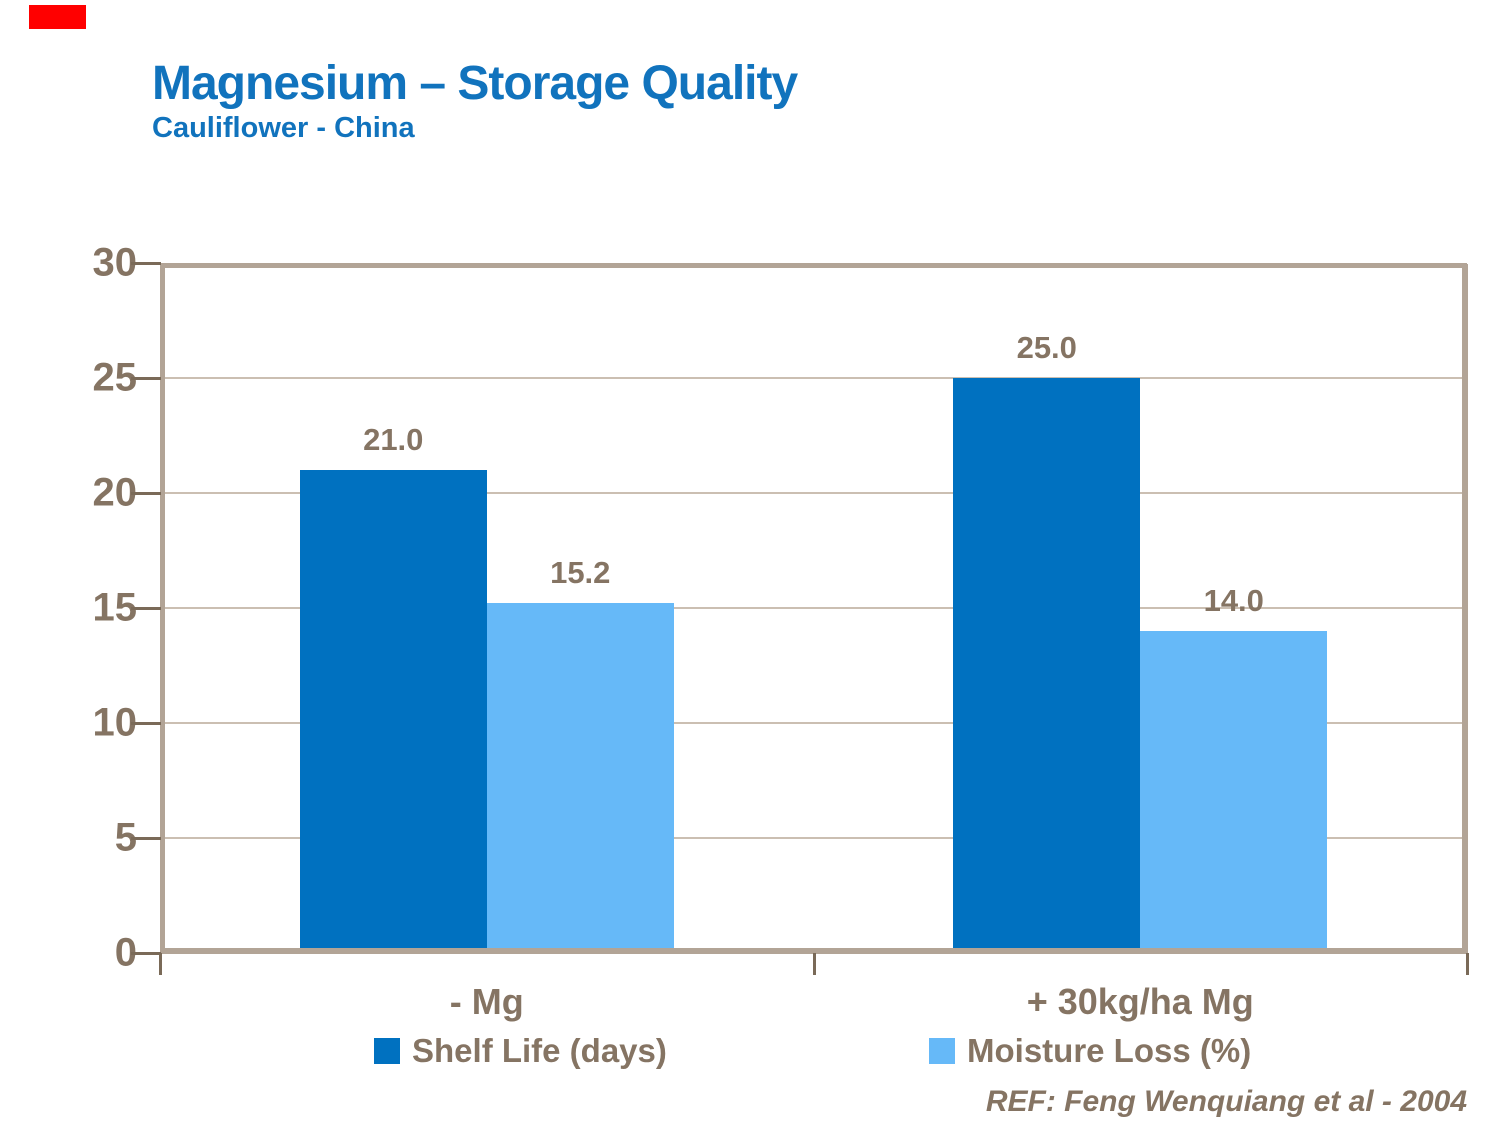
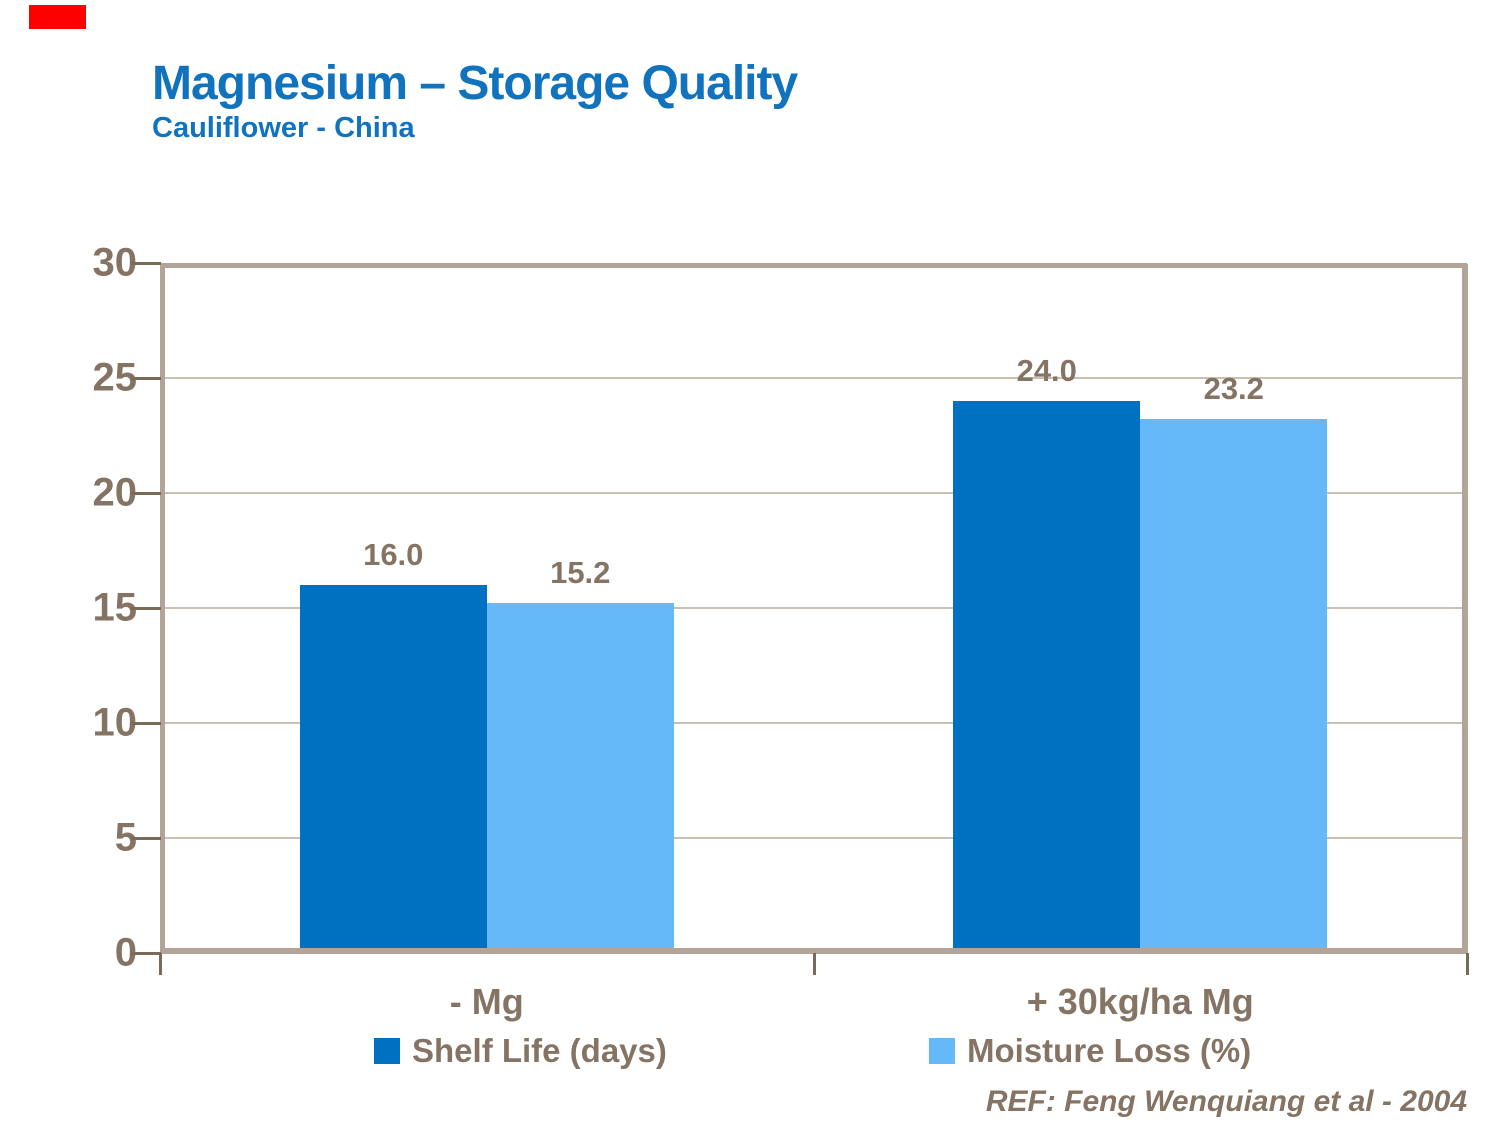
Shelf Life (days)/- Mg: 21.0 -> 16.0
Shelf Life (days)/+ 30kg/ha Mg: 25.0 -> 24.0
Moisture Loss (%)/+ 30kg/ha Mg: 14.0 -> 23.2
